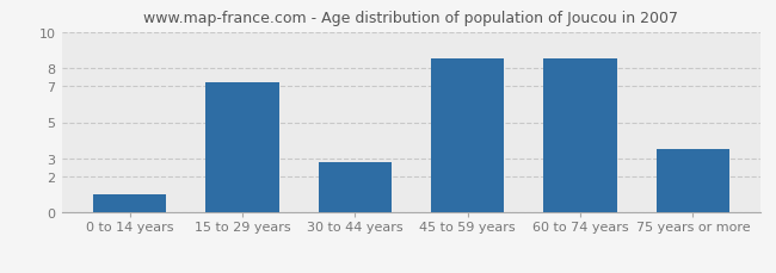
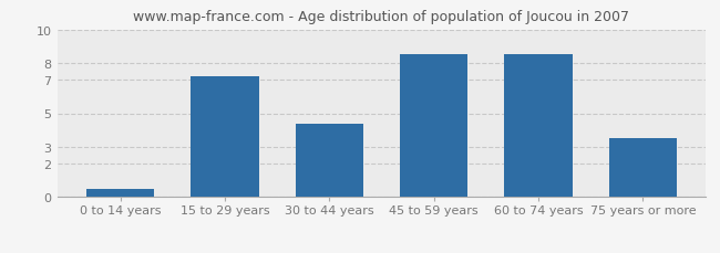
0 to 14 years: 1.0 -> 0.5
30 to 44 years: 2.8 -> 4.4
